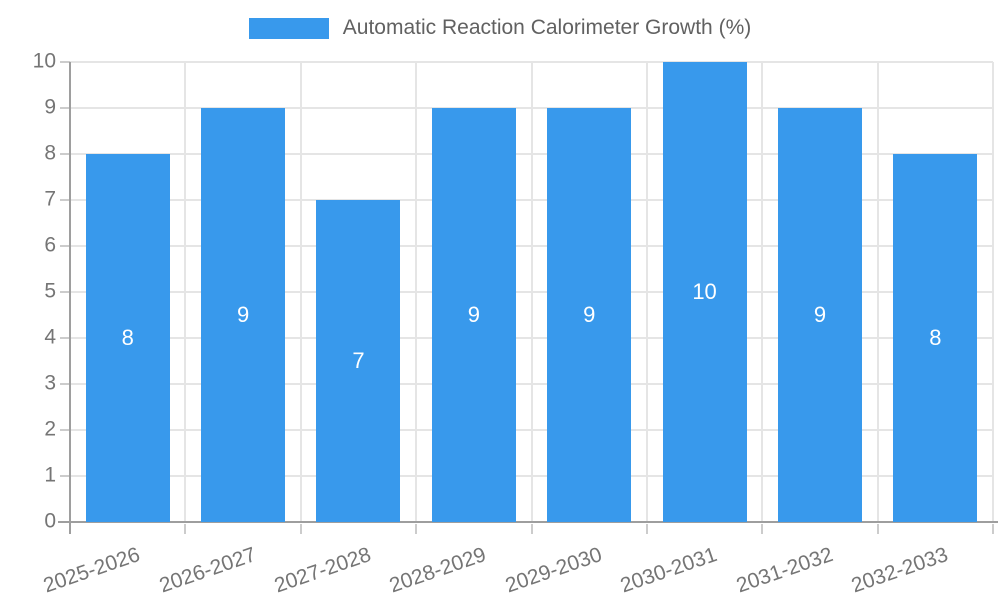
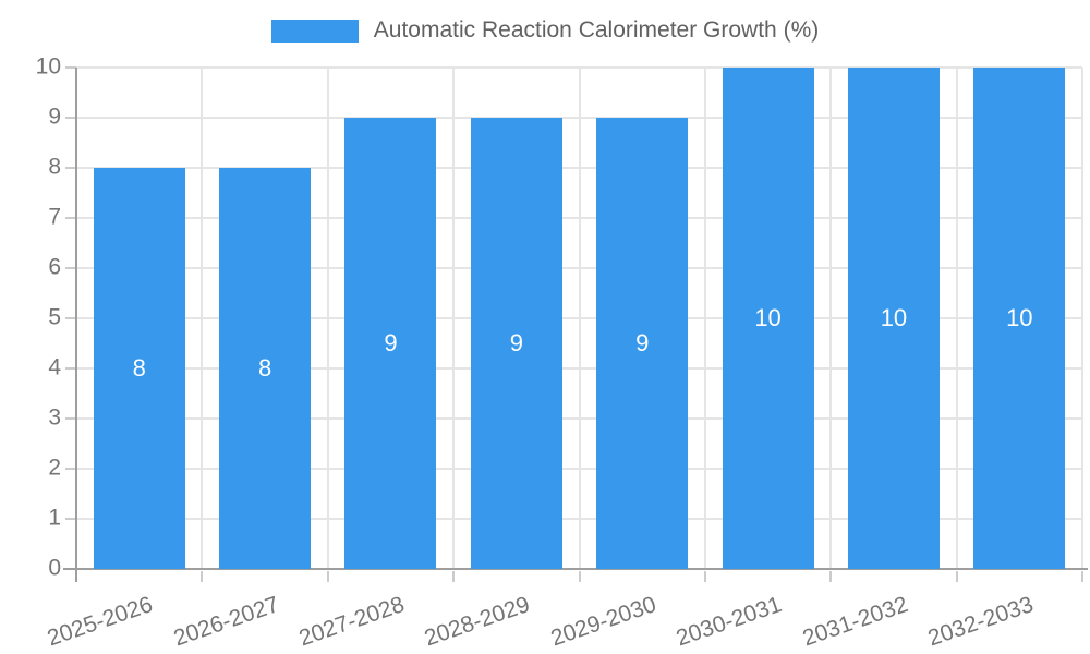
2026-2027: 9 -> 8
2027-2028: 7 -> 9
2031-2032: 9 -> 10
2032-2033: 8 -> 10
